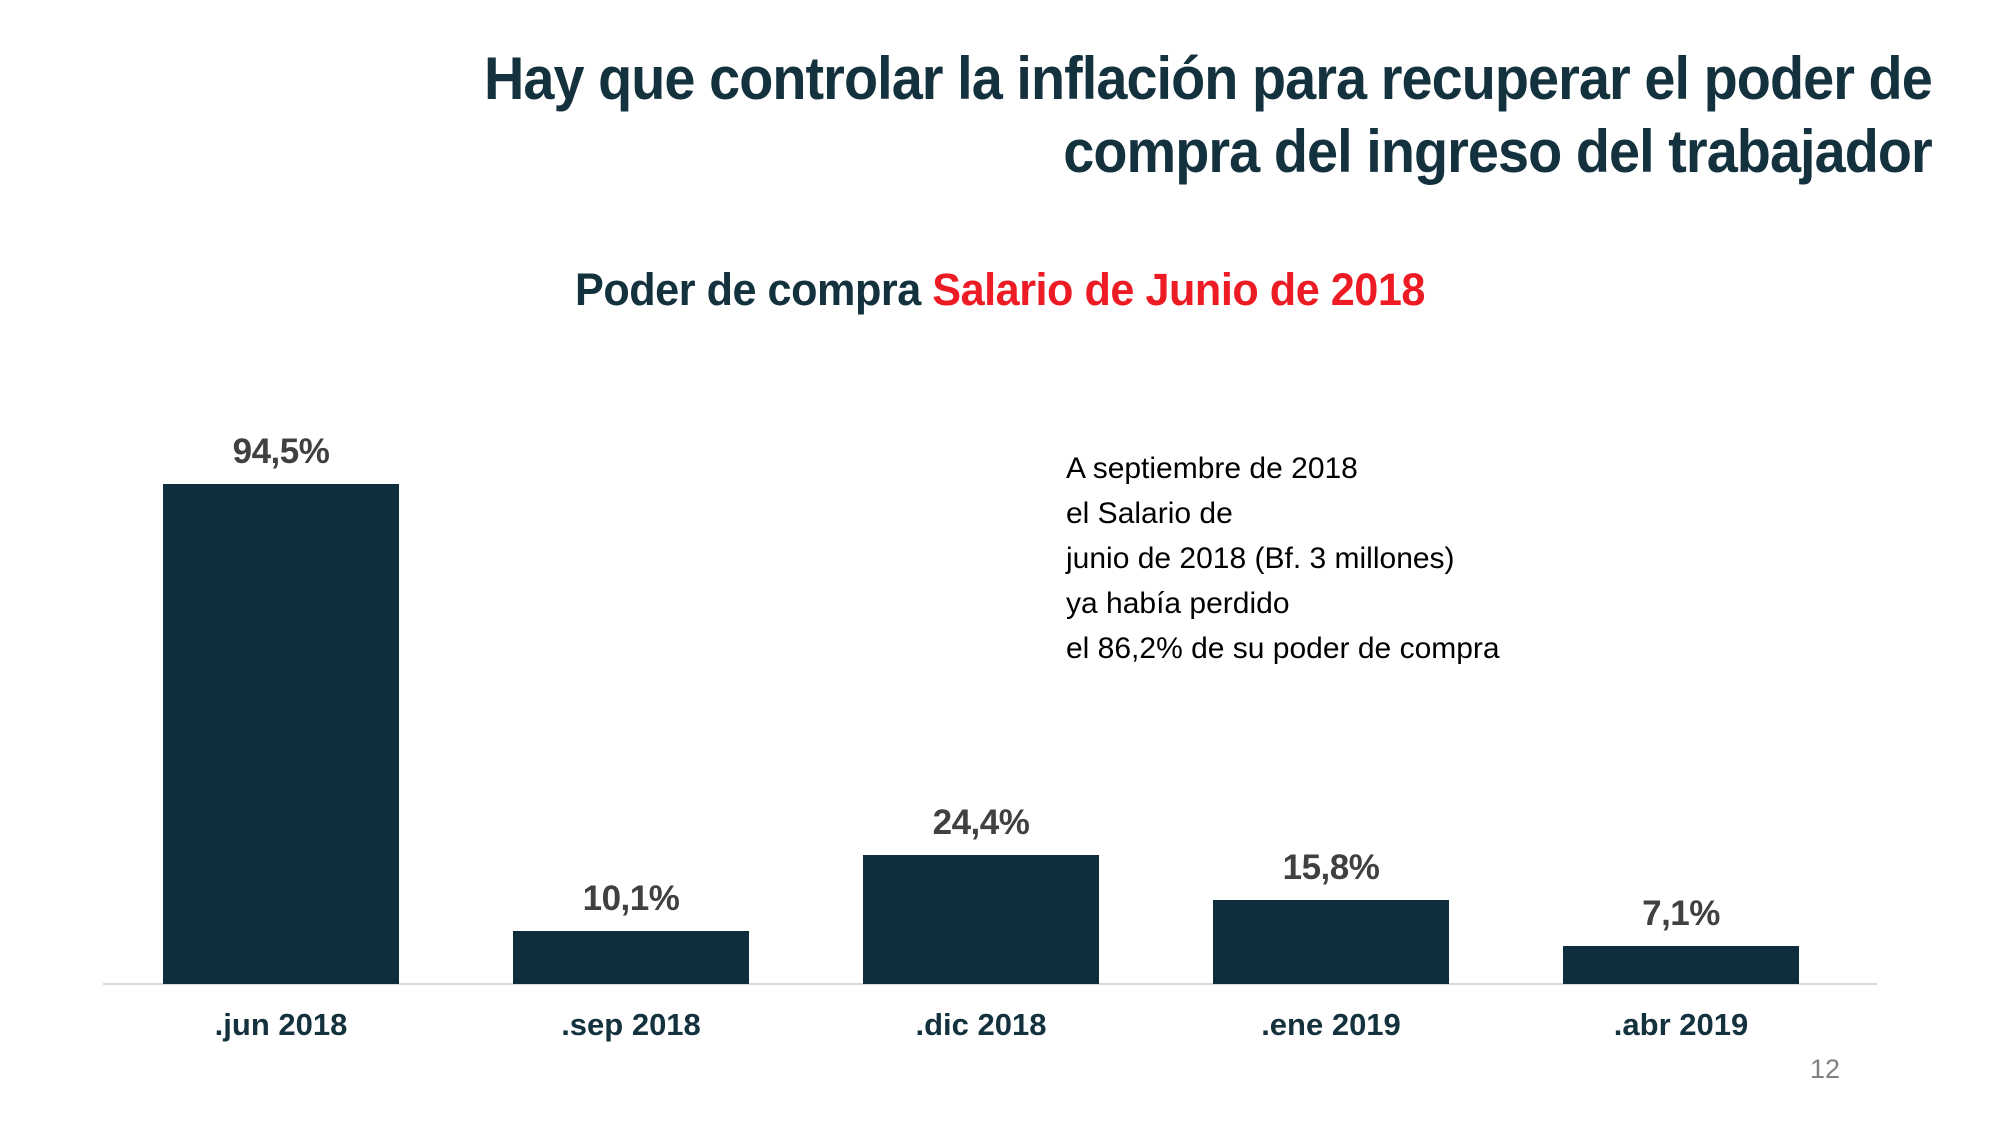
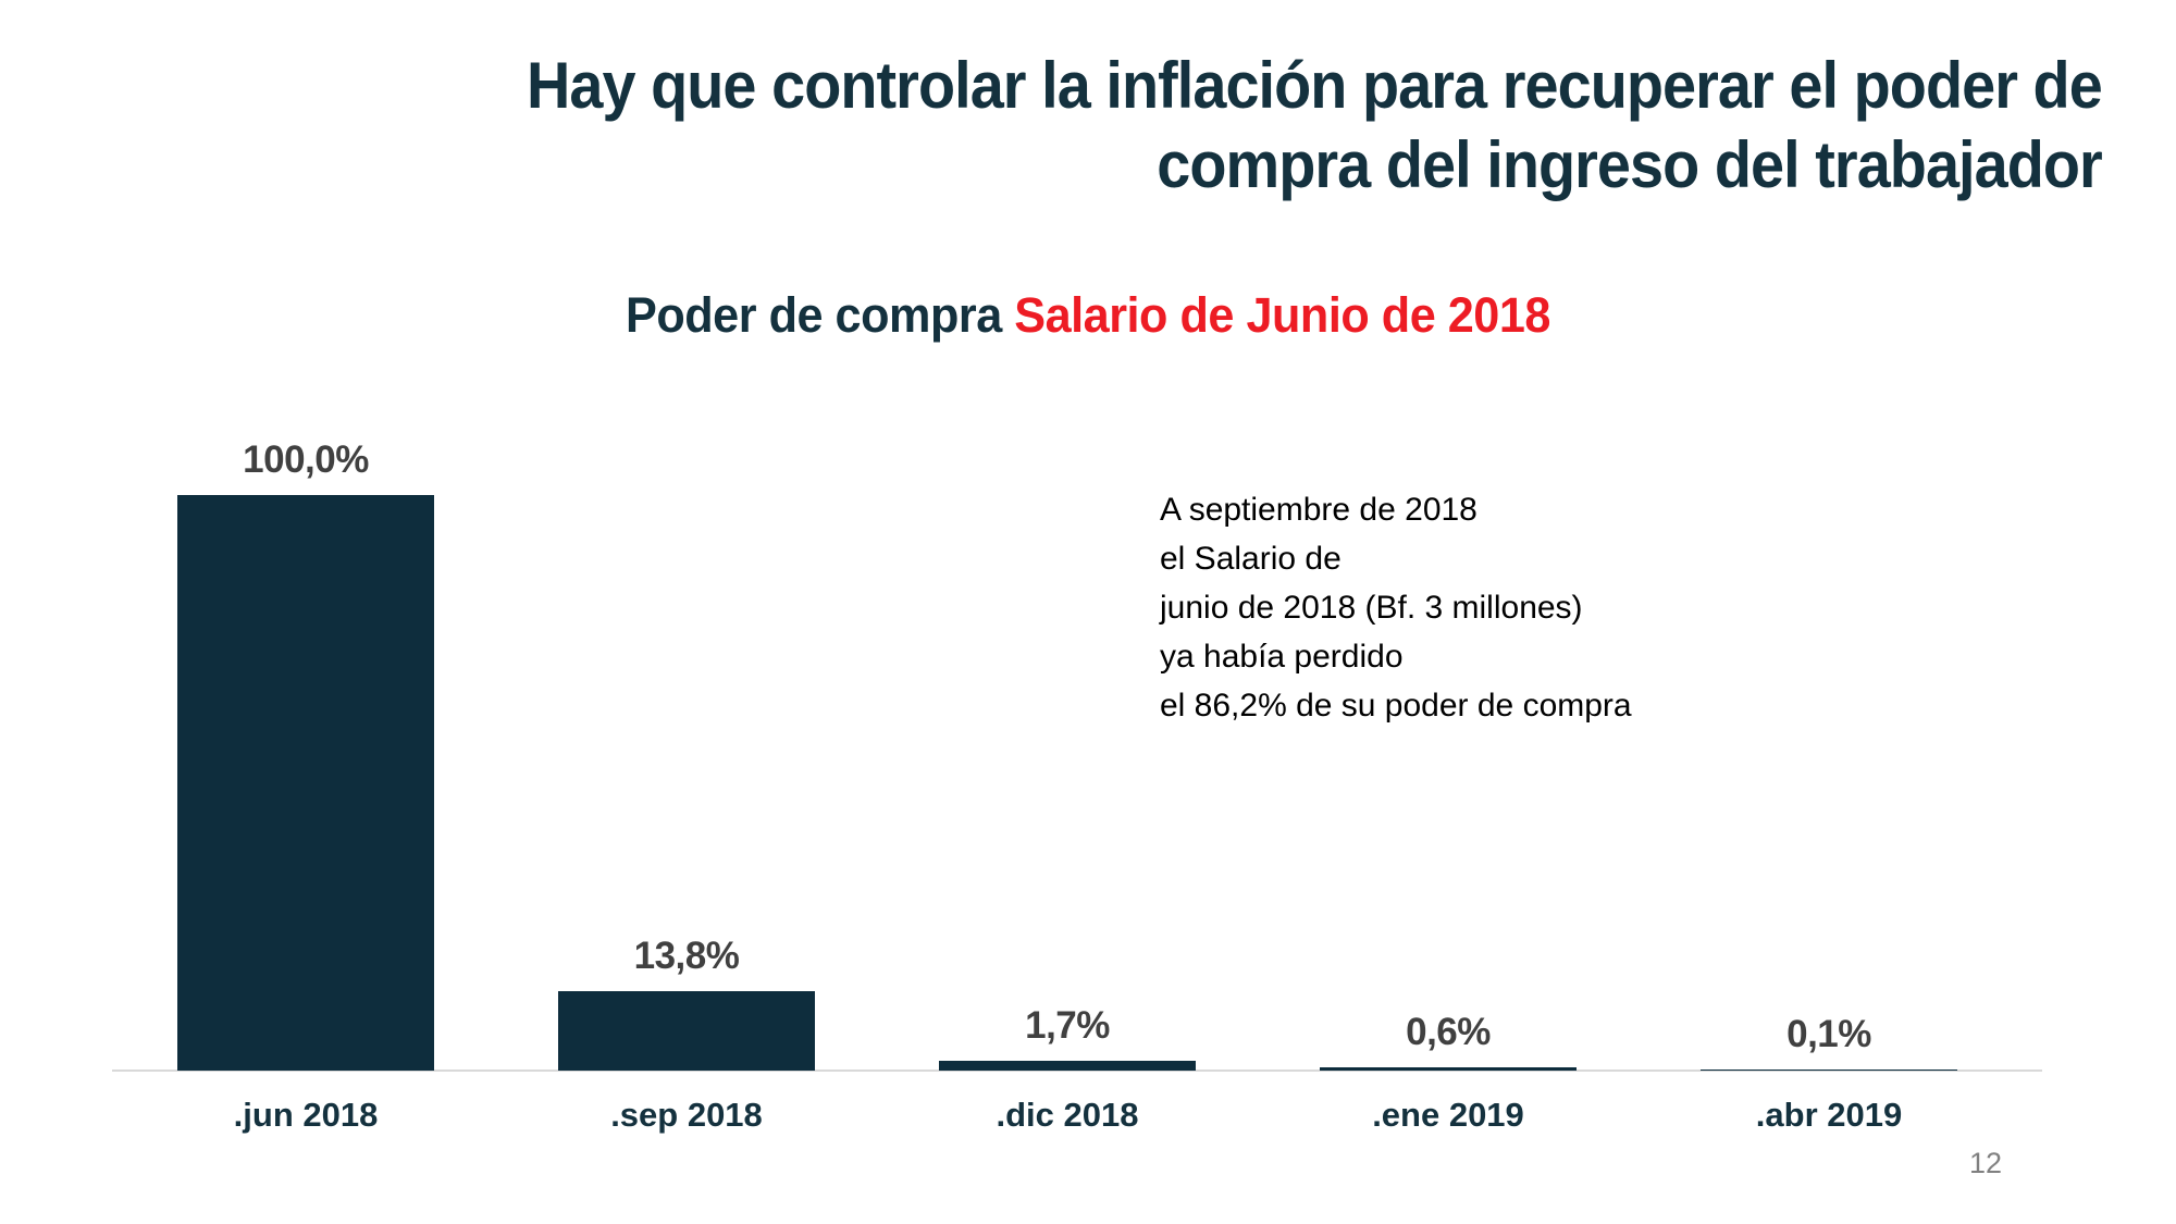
.jun 2018: 94,5% -> 100,0%
.sep 2018: 10,1% -> 13,8%
.dic 2018: 24,4% -> 1,7%
.ene 2019: 15,8% -> 0,6%
.abr 2019: 7,1% -> 0,1%
